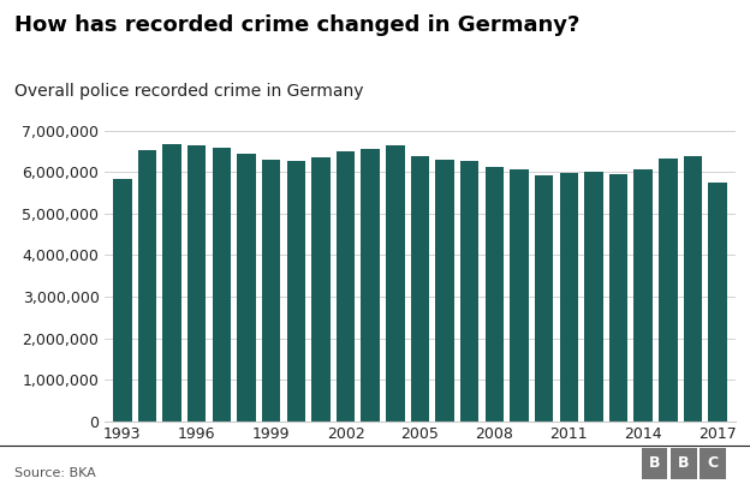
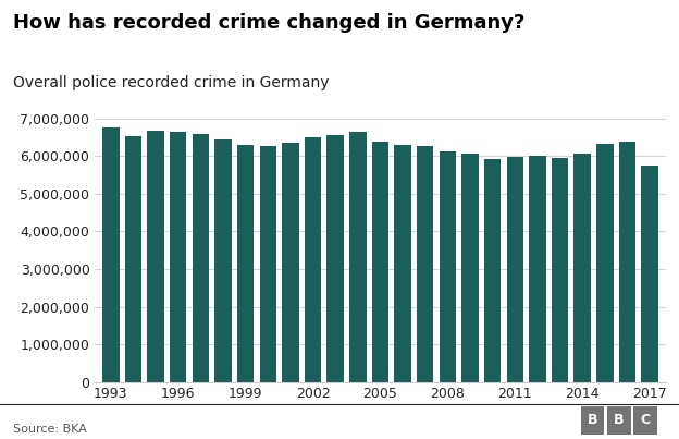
1993: 5,850,000 -> 6,750,000
